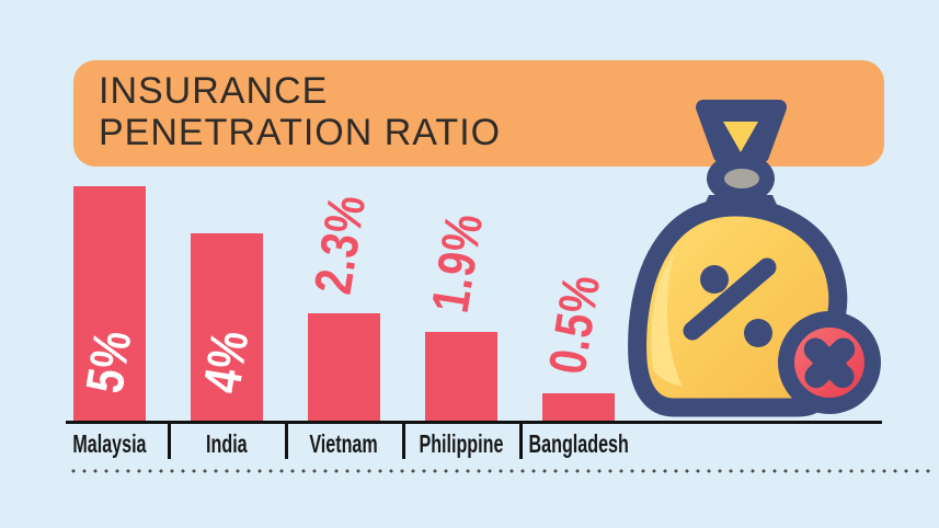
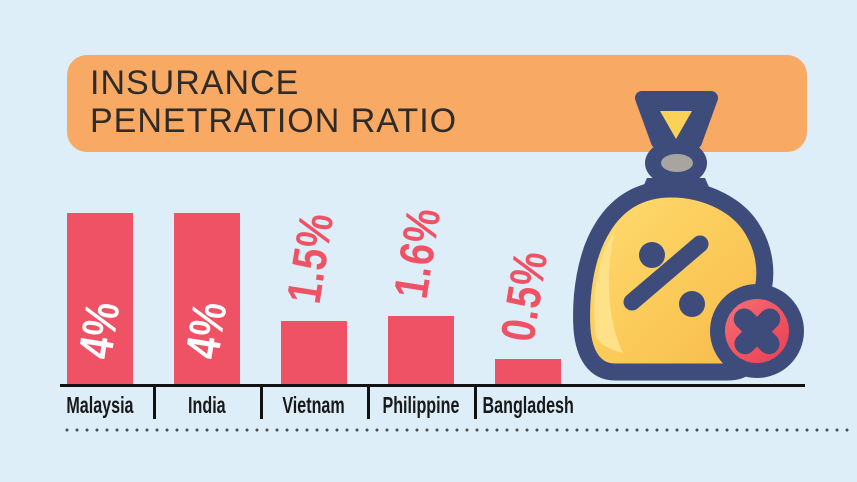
Malaysia: 5% -> 4%
Vietnam: 2.3% -> 1.5%
Philippine: 1.9% -> 1.6%
